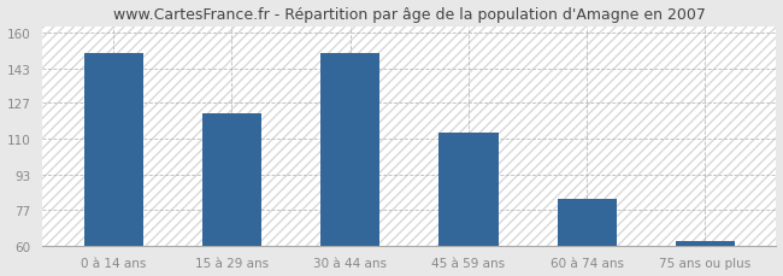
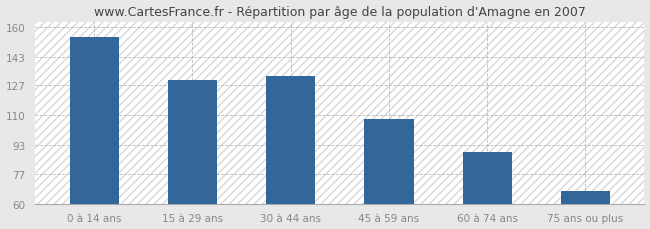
0 à 14 ans: 150 -> 154
15 à 29 ans: 122 -> 130
30 à 44 ans: 150 -> 132
45 à 59 ans: 113 -> 108
60 à 74 ans: 82 -> 89
75 ans ou plus: 62 -> 67
